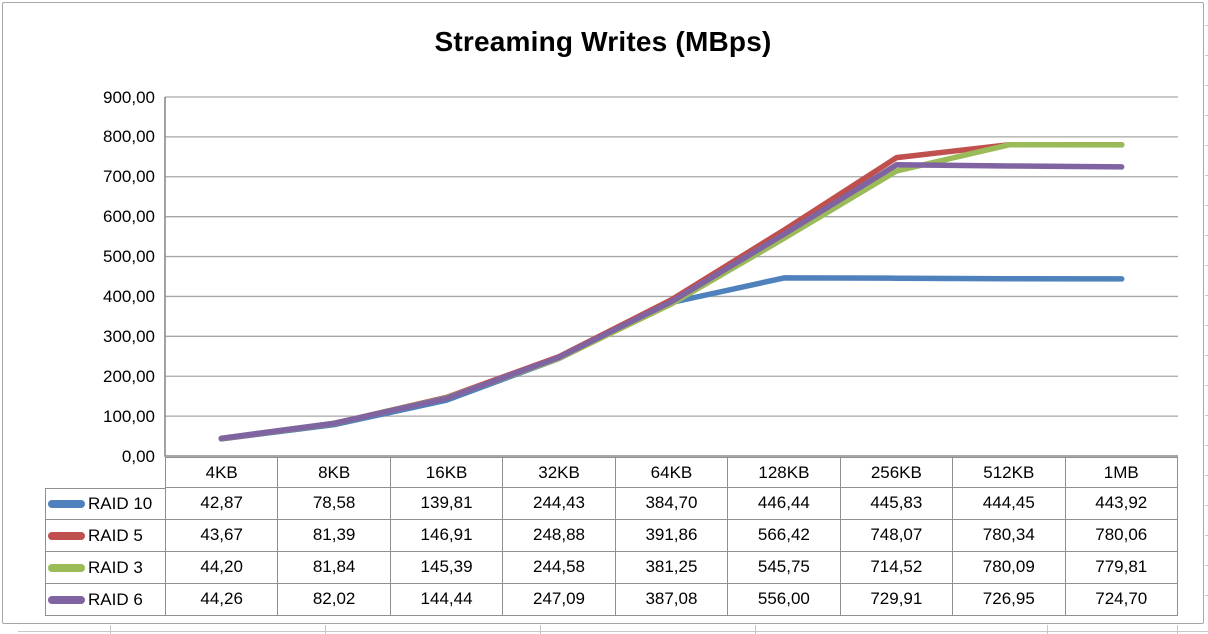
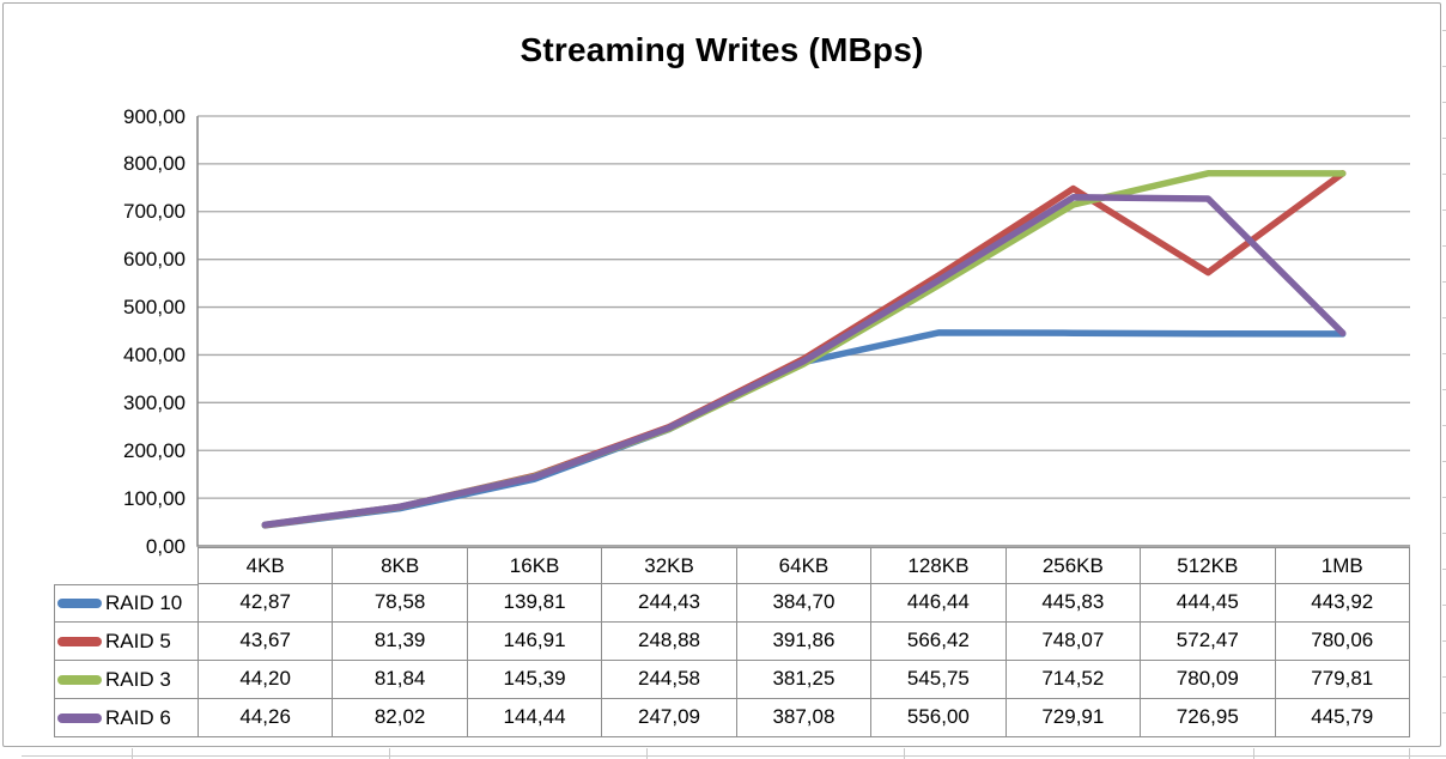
RAID 5/512KB: 780,34 -> 572,47
RAID 6/1MB: 724,70 -> 445,79
